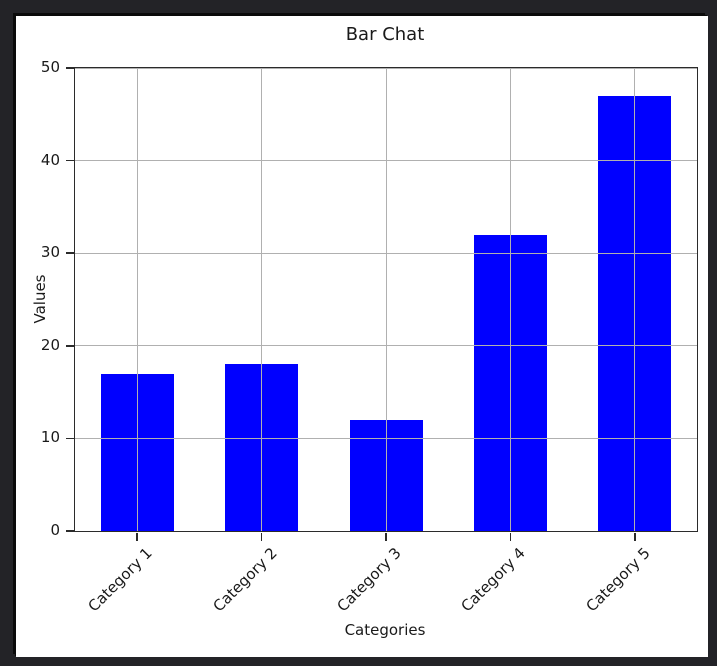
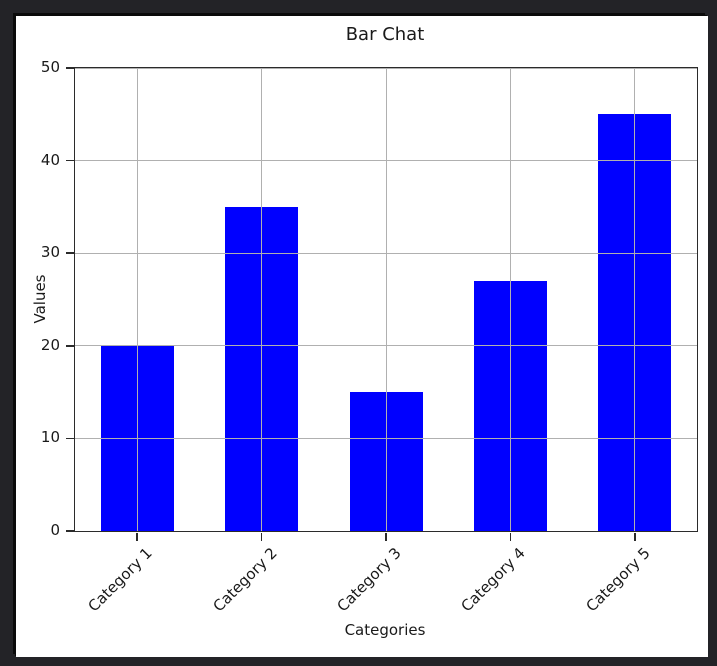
Category 1: 17 -> 20
Category 2: 18 -> 35
Category 3: 12 -> 15
Category 4: 32 -> 27
Category 5: 47 -> 45
